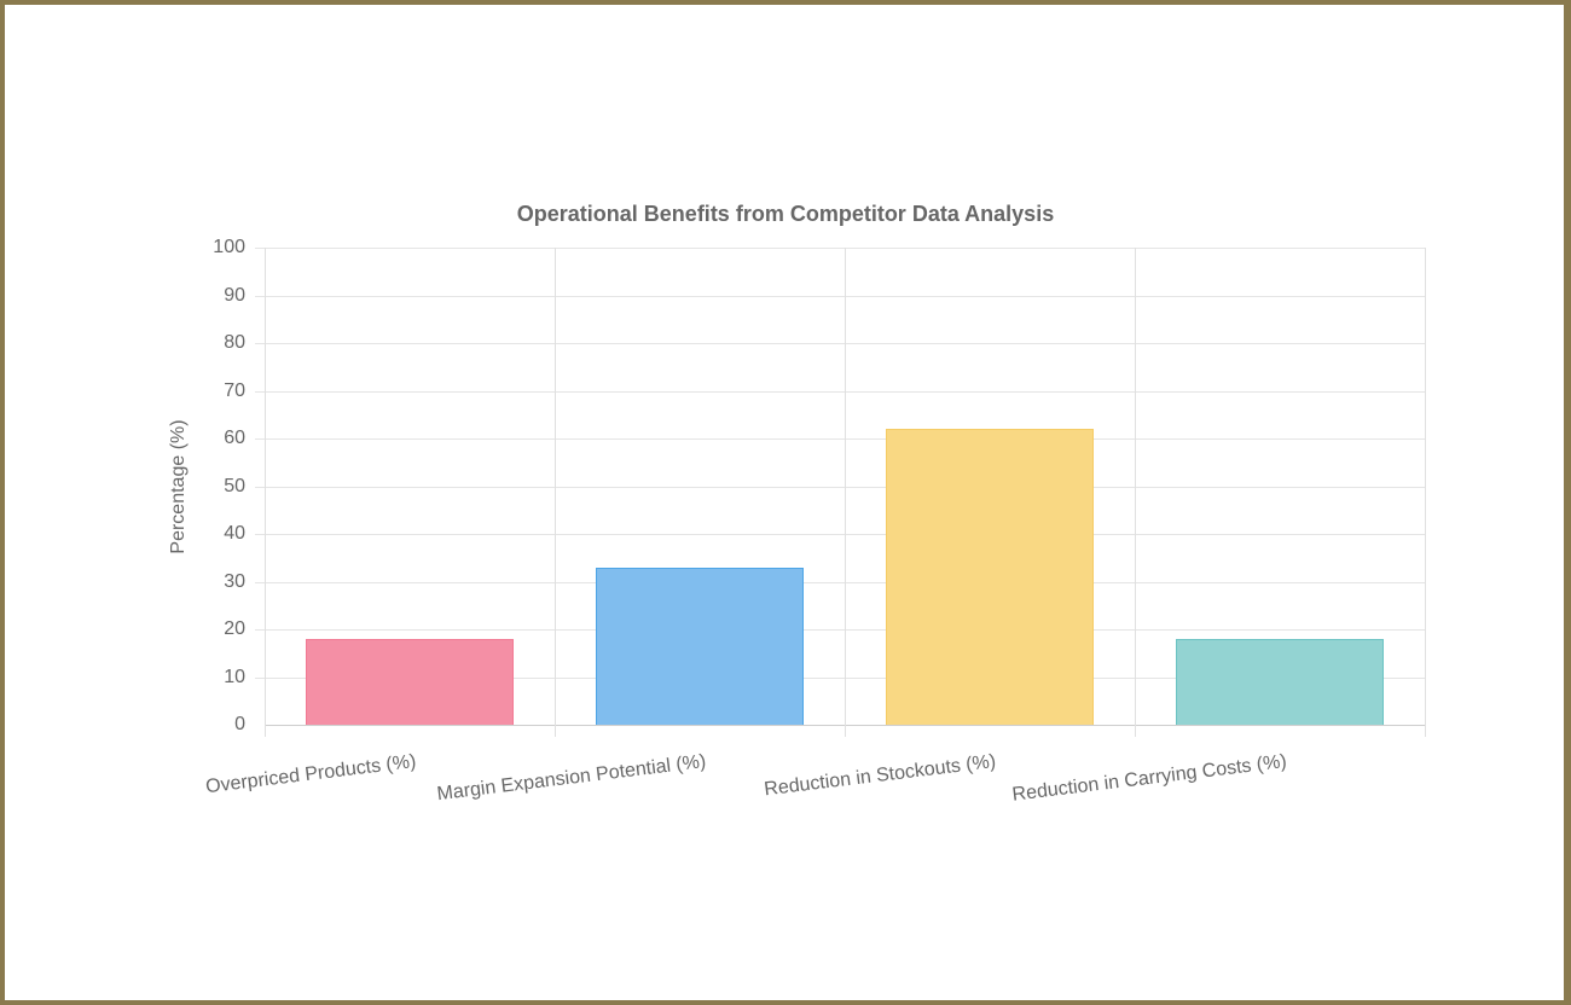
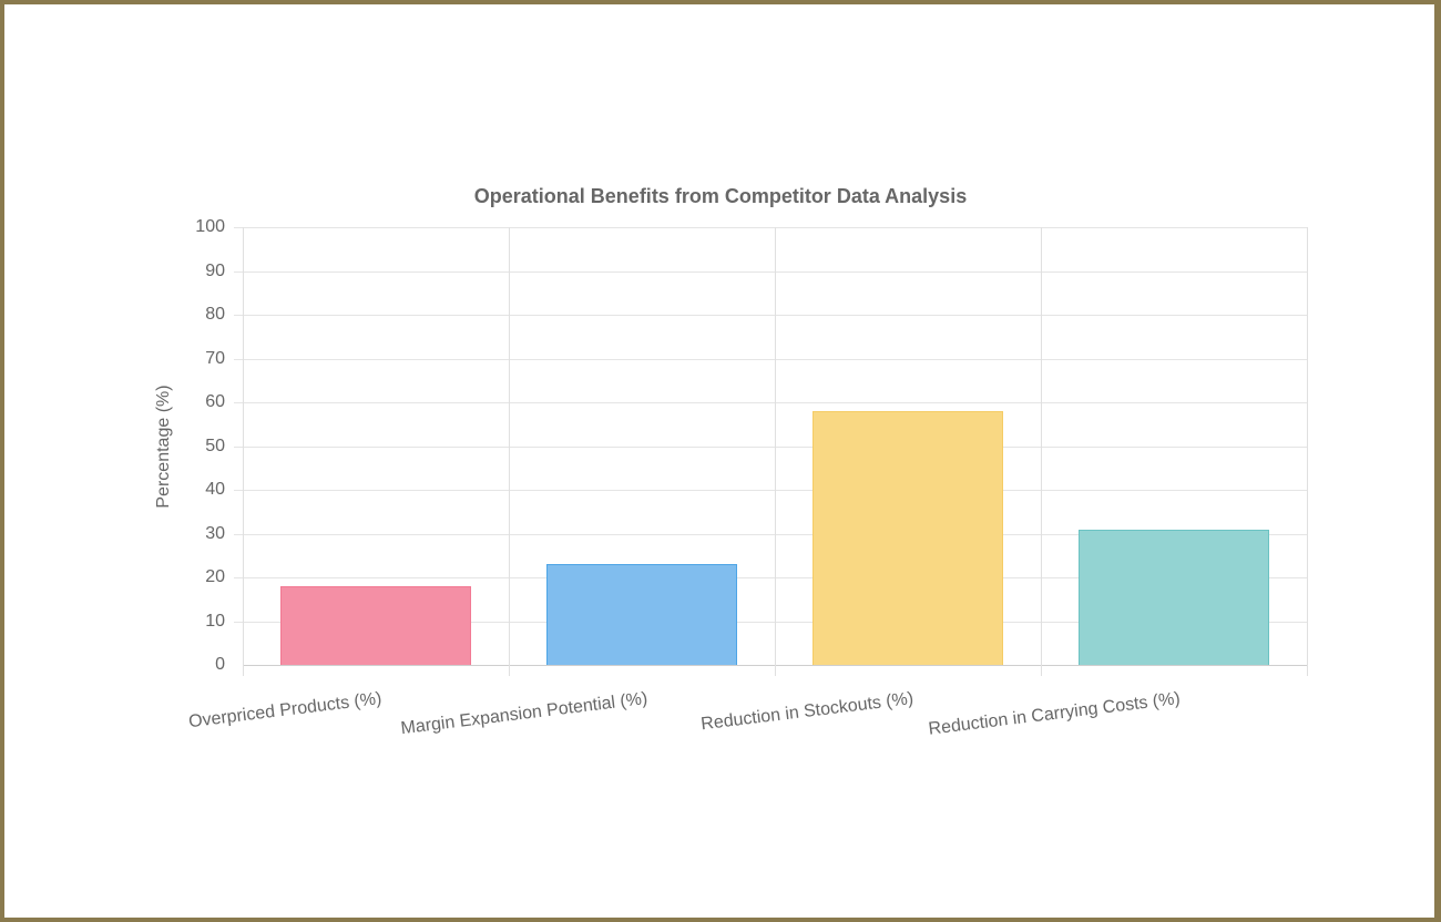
Margin Expansion Potential (%): 33 -> 23
Reduction in Stockouts (%): 62 -> 58
Reduction in Carrying Costs (%): 18 -> 31
